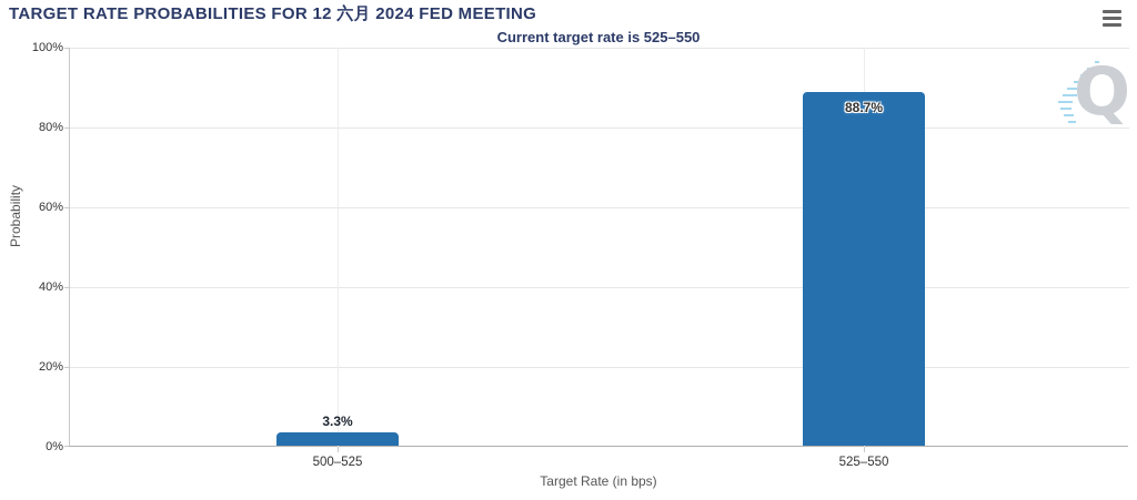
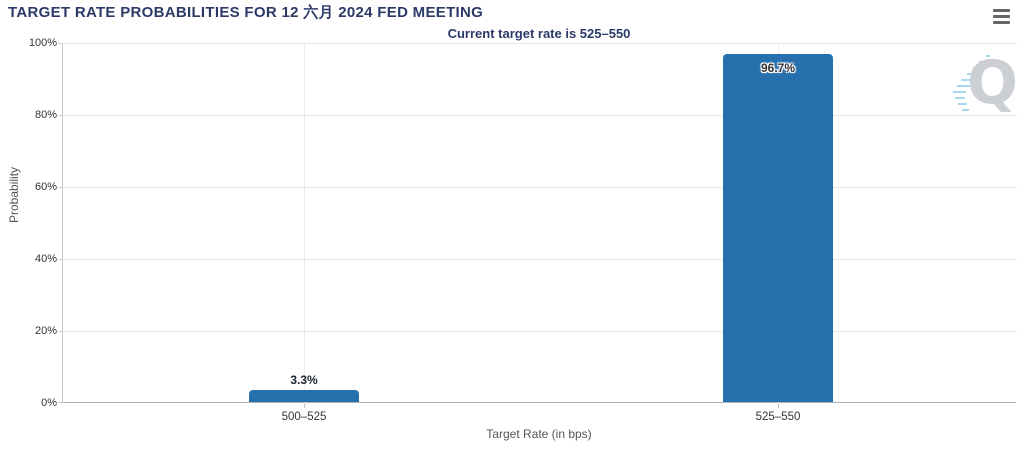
525–550: 88.7% -> 96.7%
